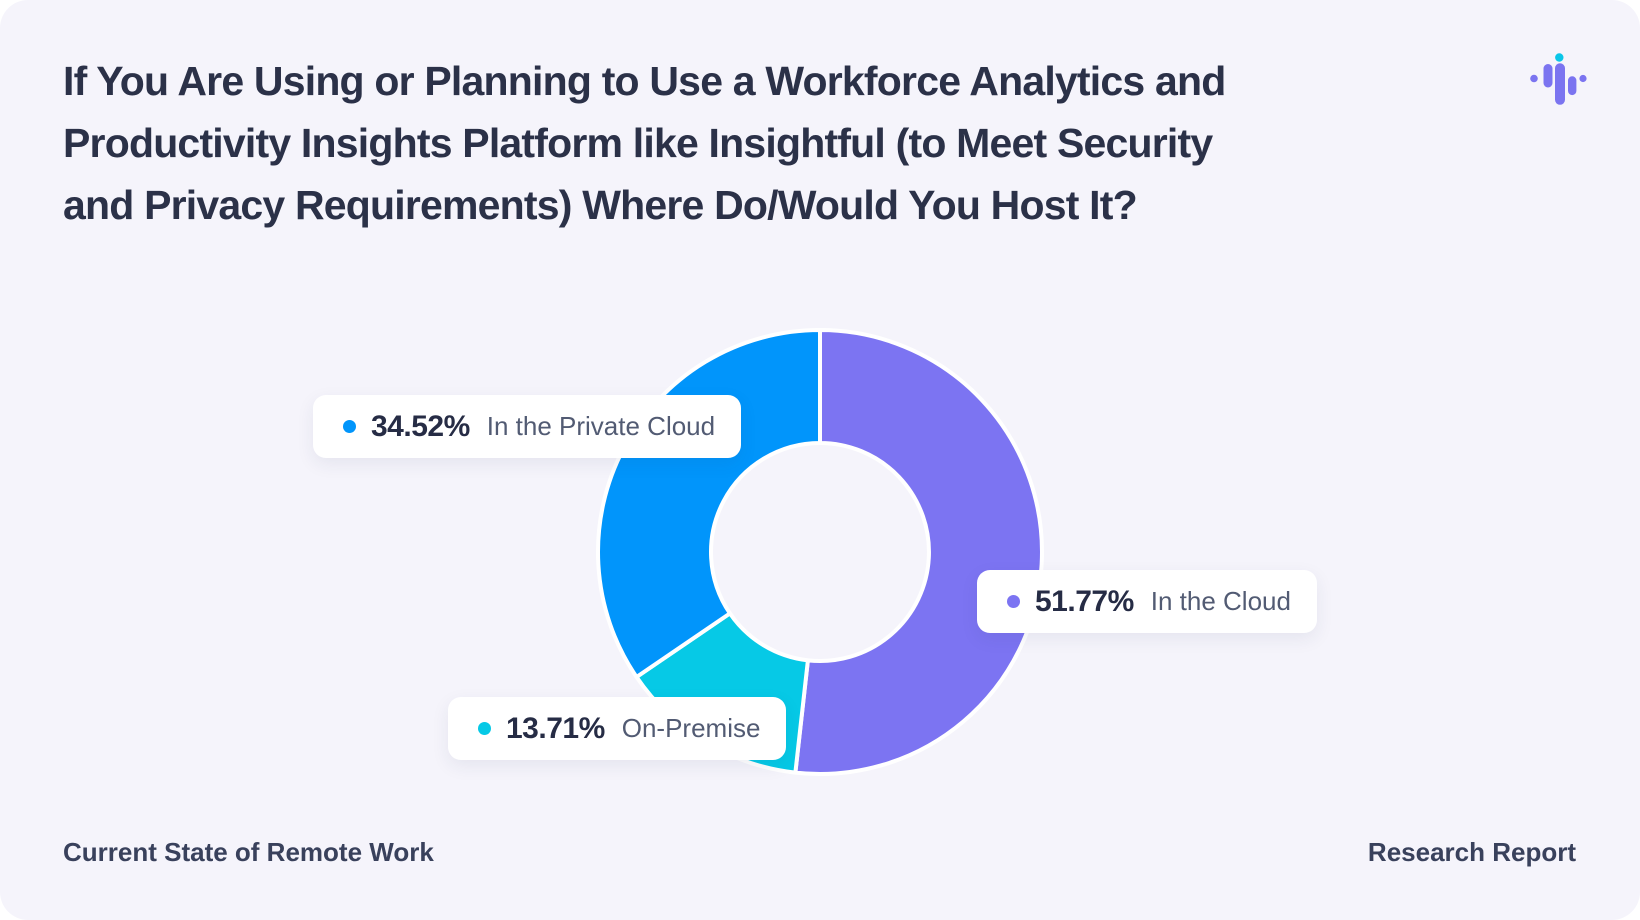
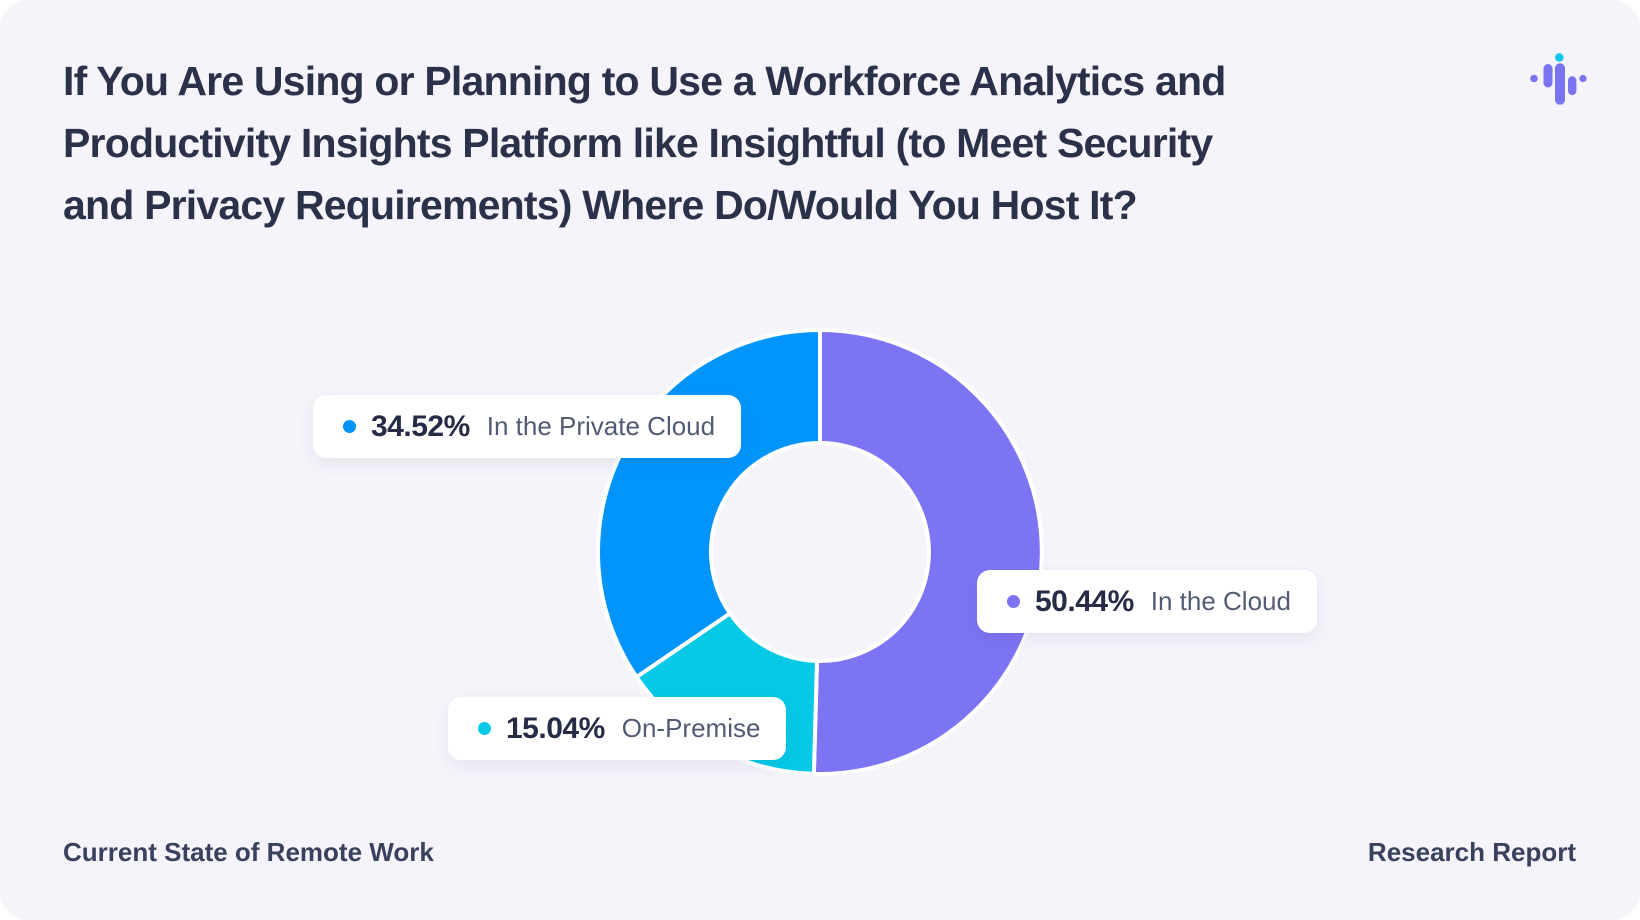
In the Cloud: 51.77% -> 50.44%
On-Premise: 13.71% -> 15.04%
